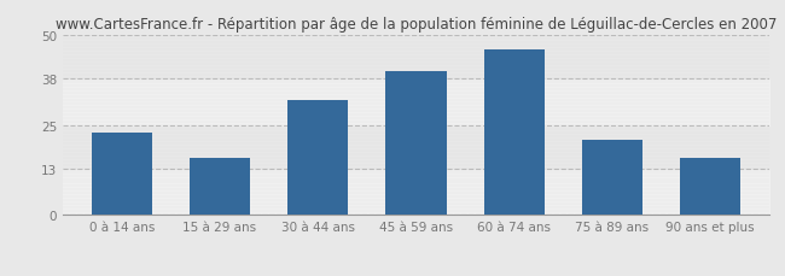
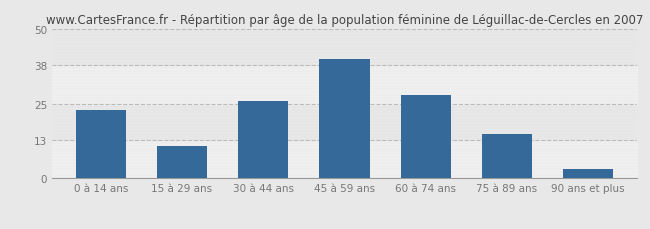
15 à 29 ans: 16 -> 11
30 à 44 ans: 32 -> 26
60 à 74 ans: 46 -> 28
75 à 89 ans: 21 -> 15
90 ans et plus: 16 -> 3
